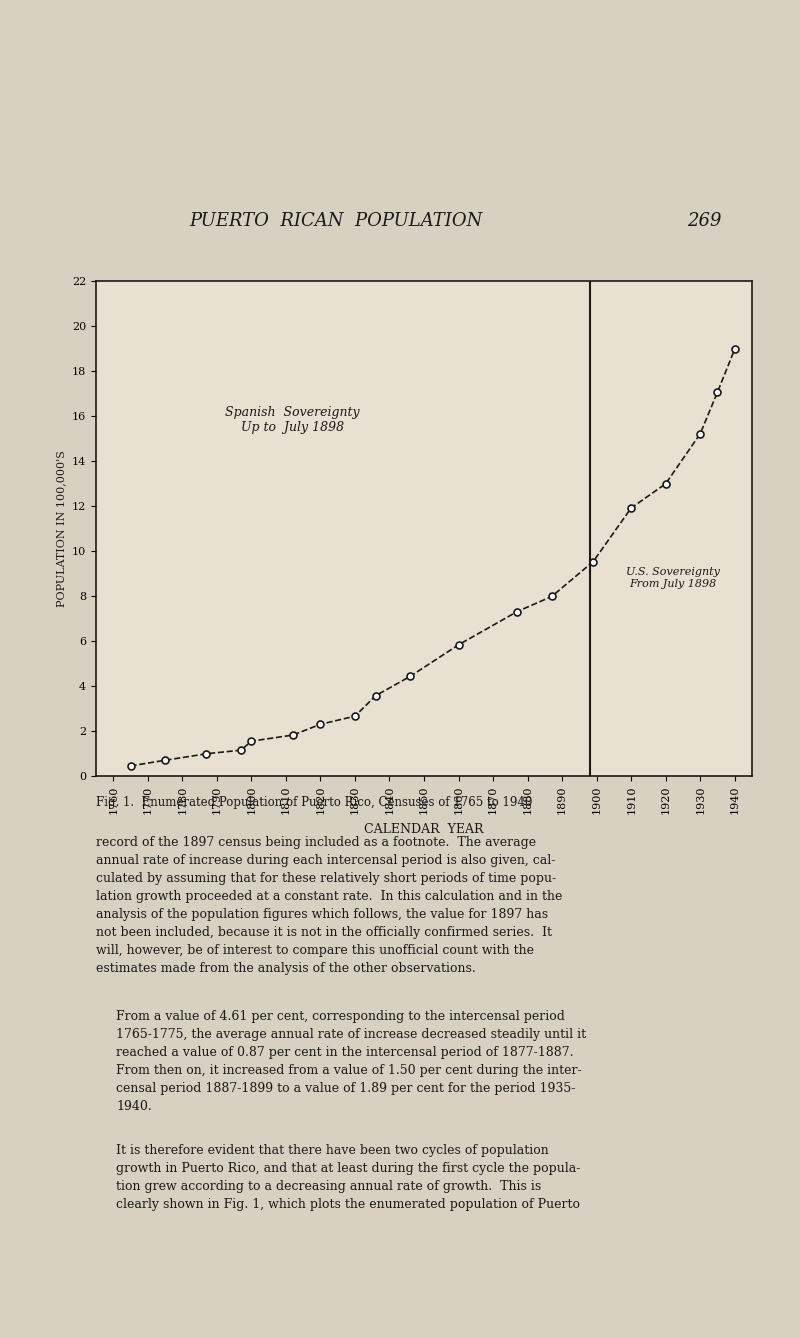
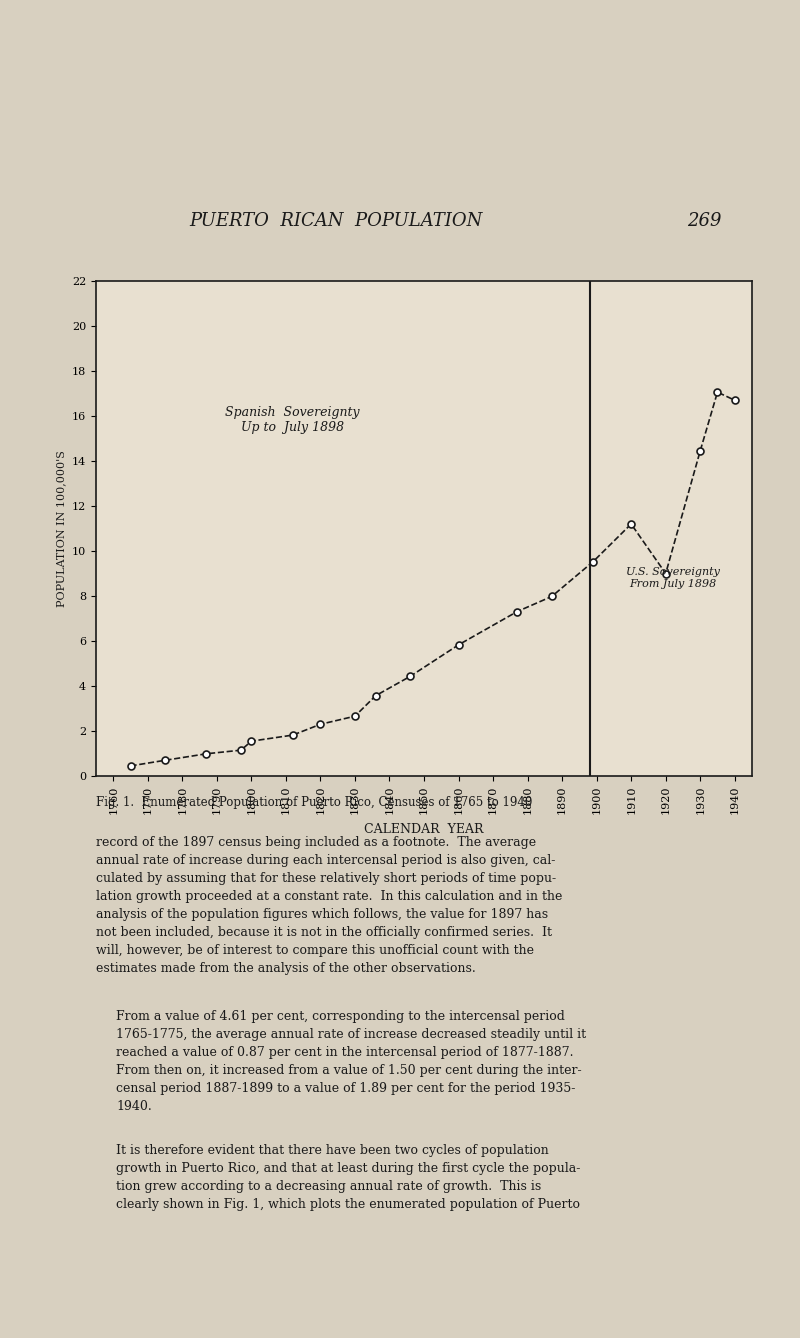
1910: 11.91 -> 11.20
1920: 12.99 -> 9.00
1930: 15.21 -> 14.45
1940: 18.97 -> 16.70
